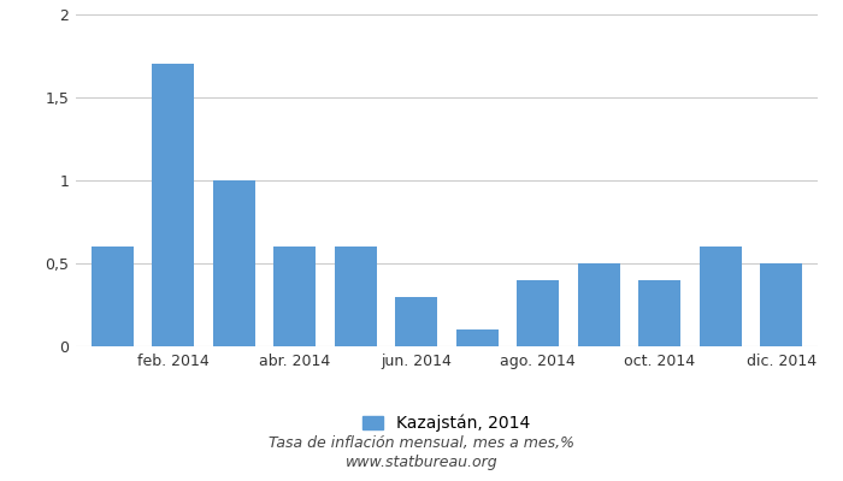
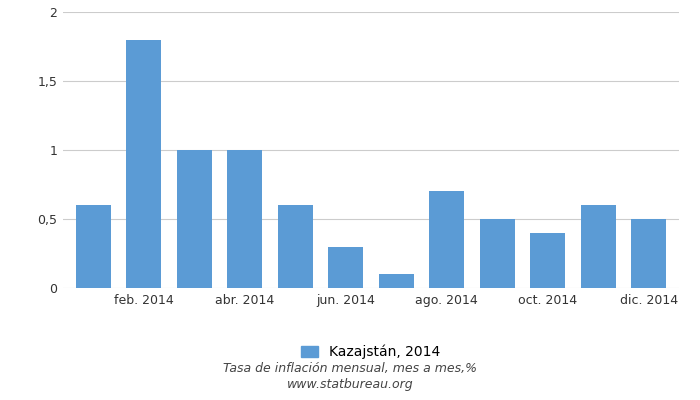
feb. 2014: 1,7 -> 1,8
abr. 2014: 0,6 -> 1,0
ago. 2014: 0,4 -> 0,7
